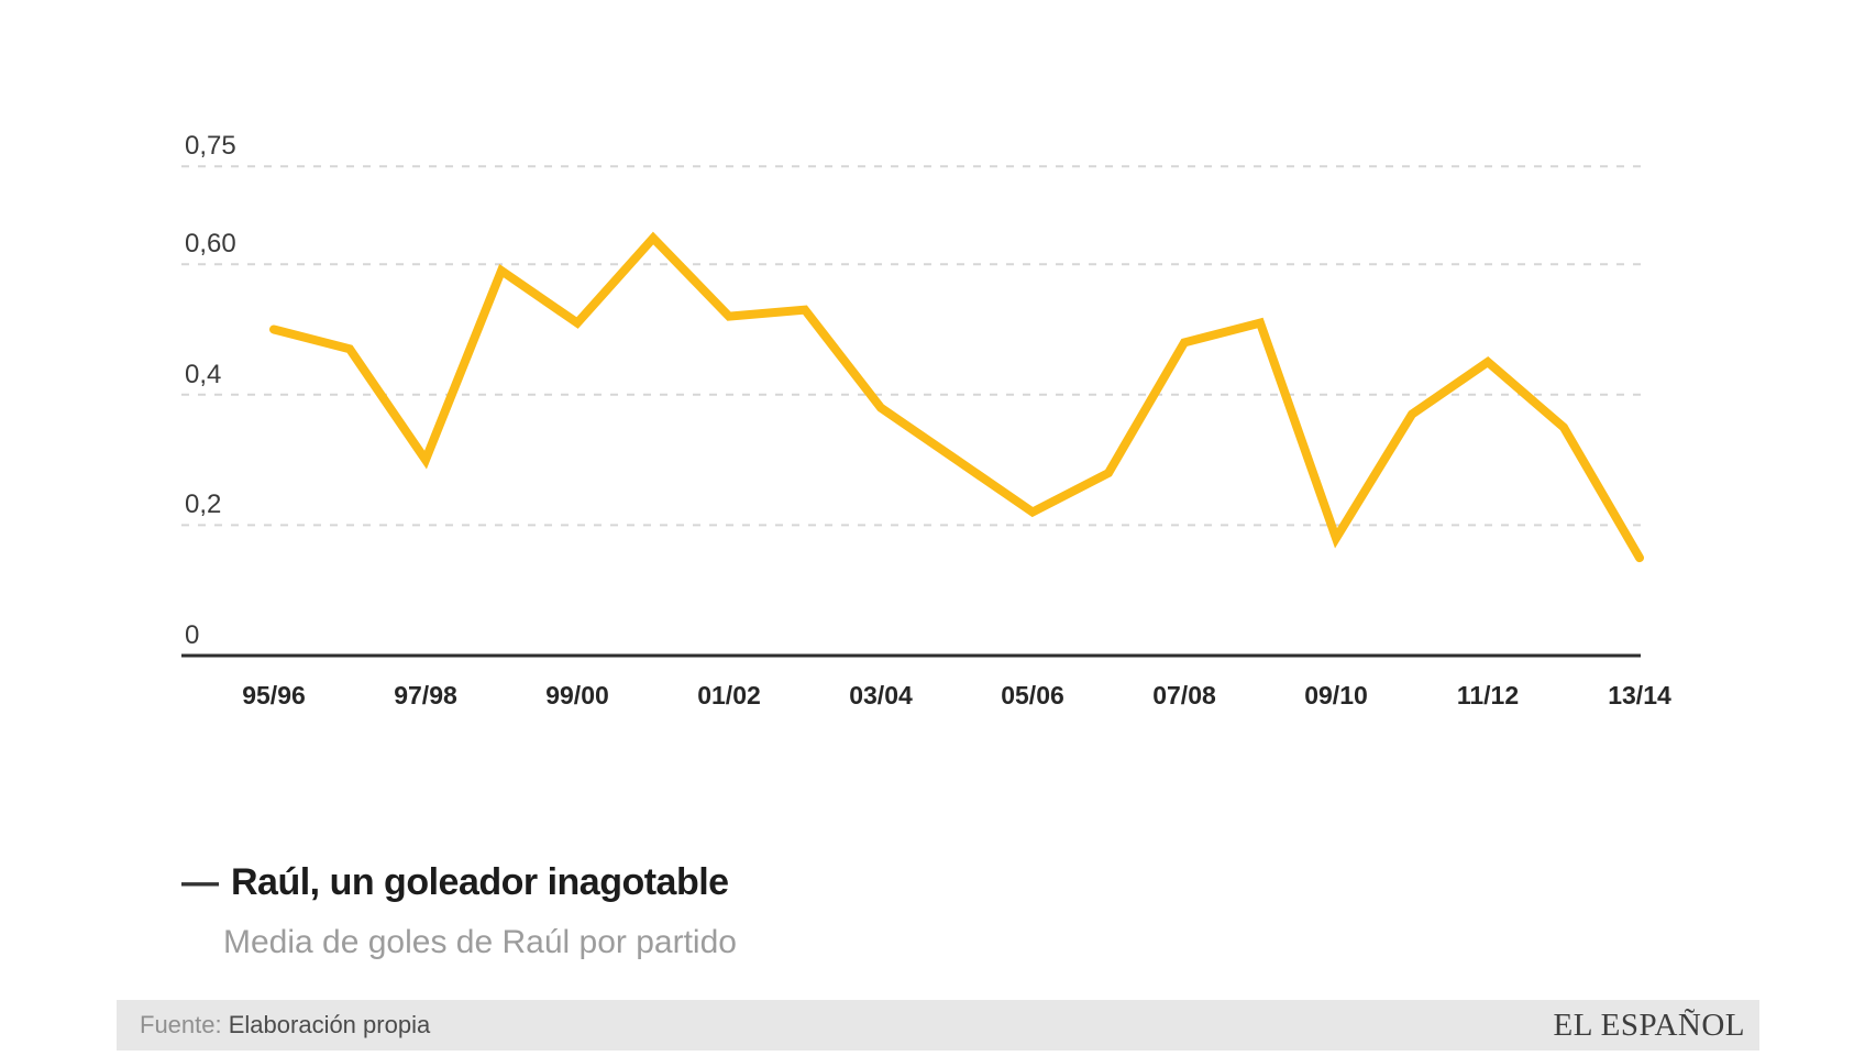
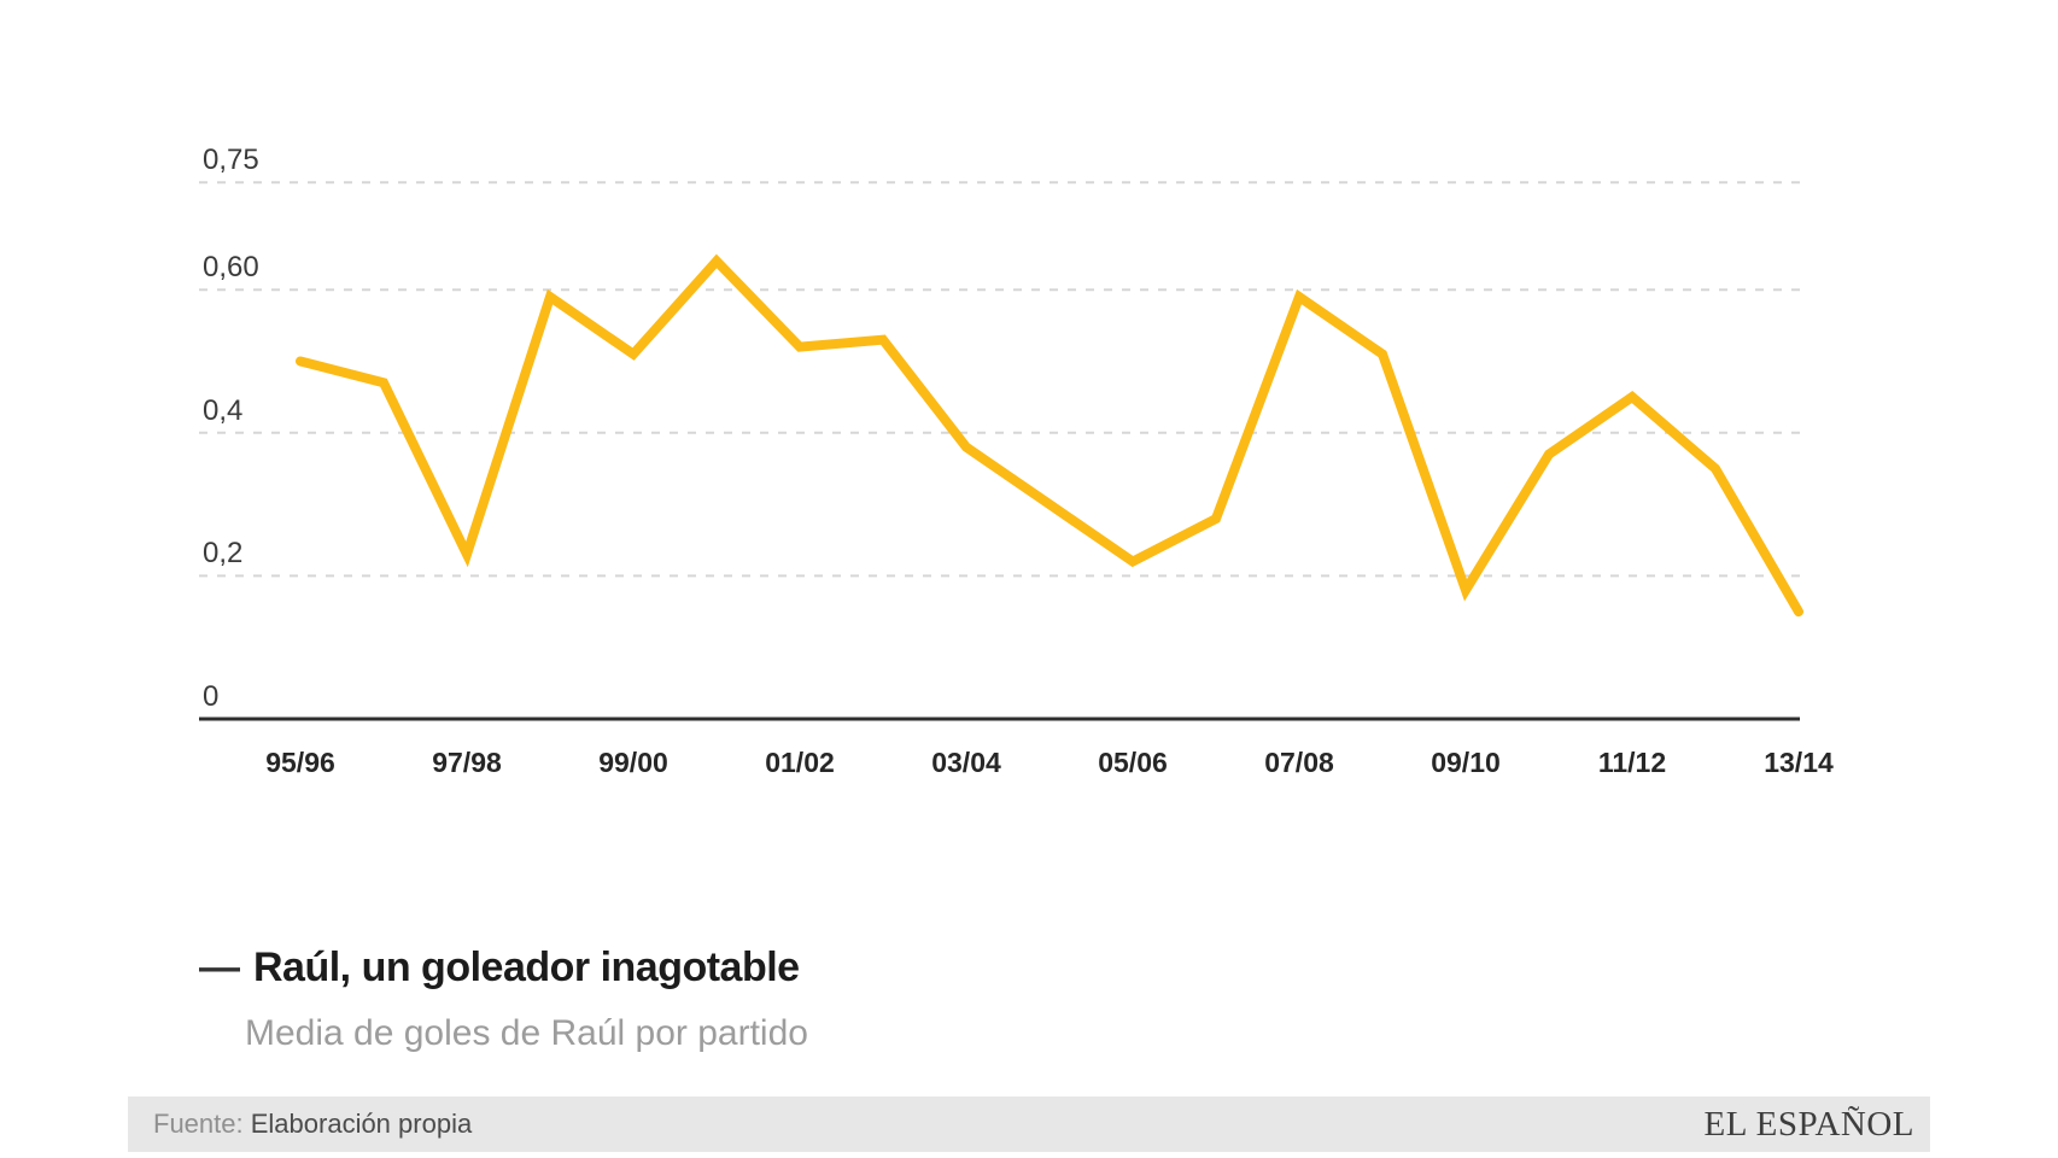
97/98: 0,30 -> 0,23
07/08: 0,48 -> 0,59
